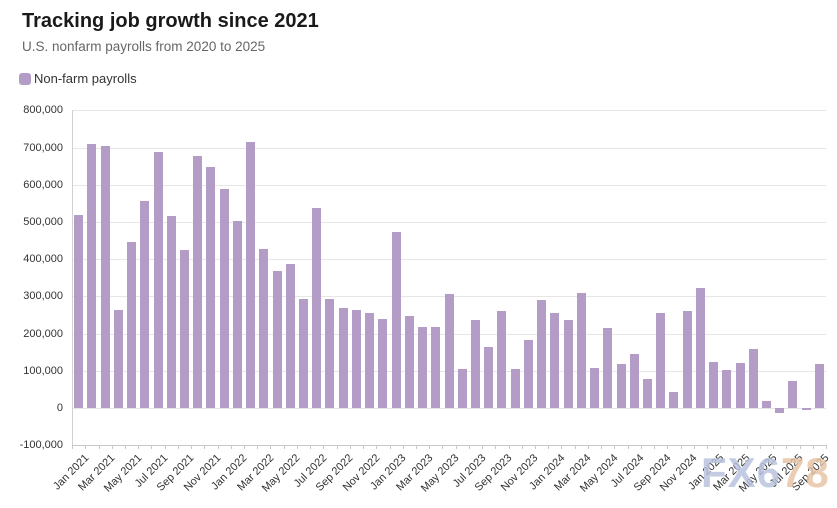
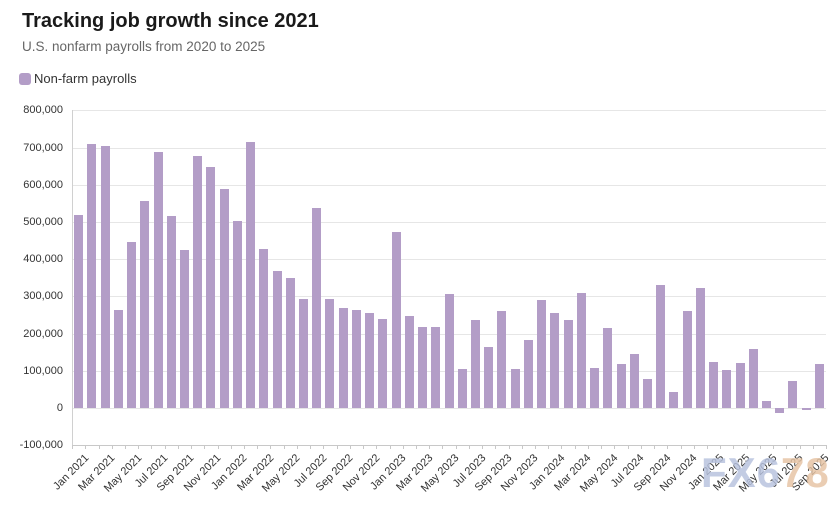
May 2022: 390000 -> 350000
Sep 2024: 260000 -> 330000
